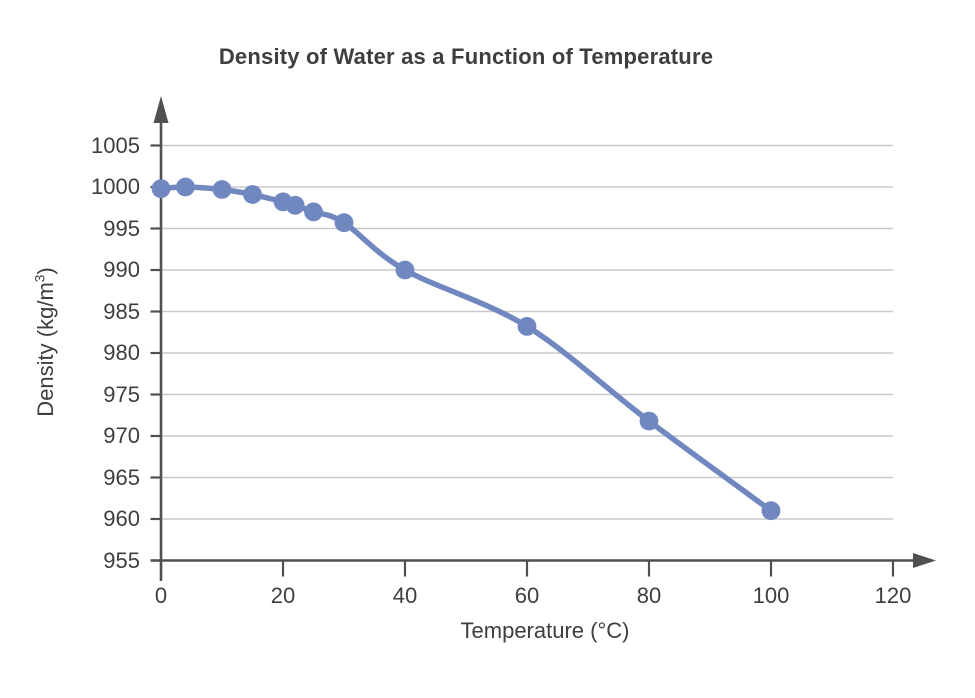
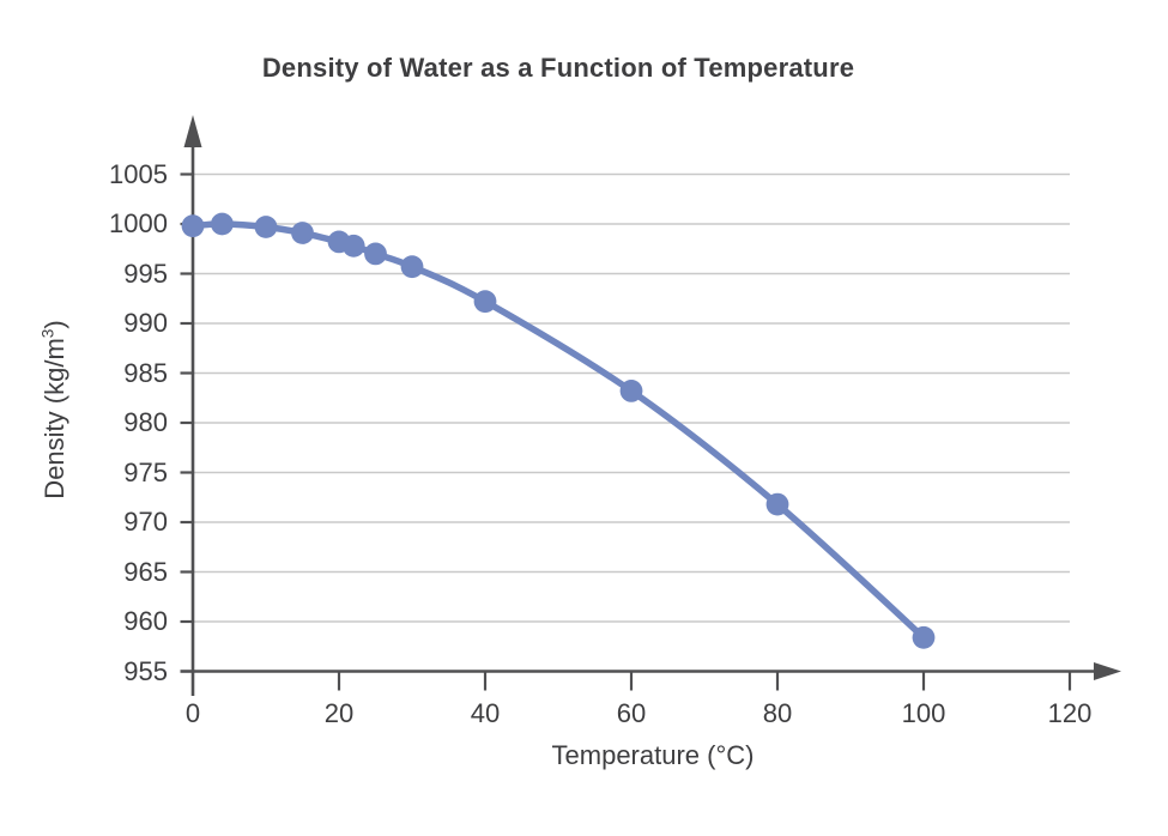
40: 990 -> 992
100: 961 -> 958
